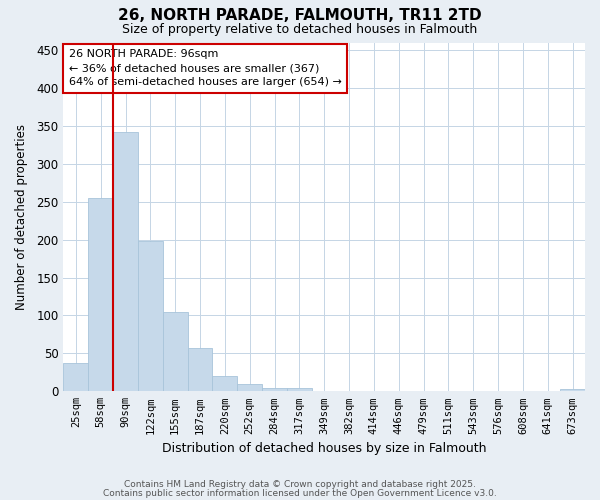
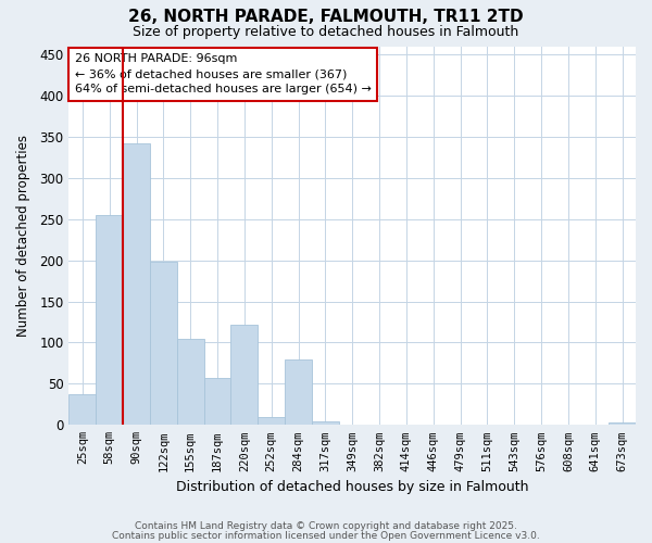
220sqm: 20 -> 122
284sqm: 5 -> 80
